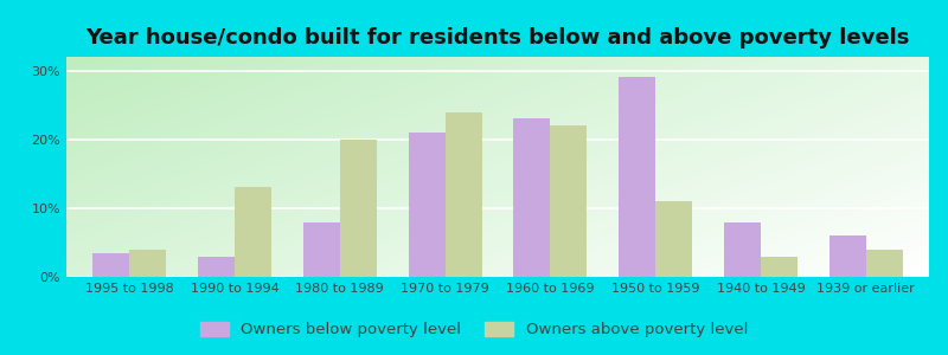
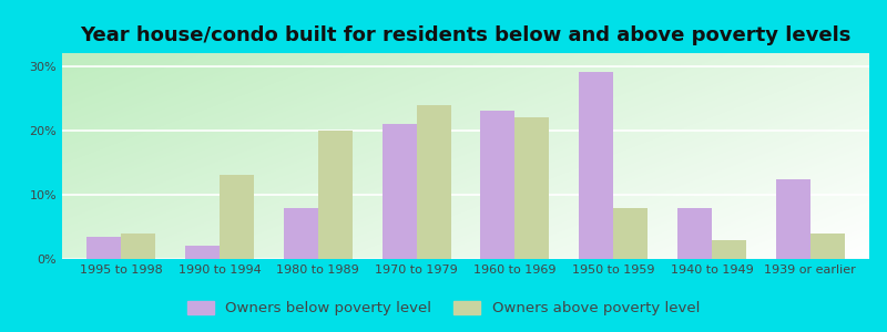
Owners below poverty level/1990 to 1994: 3.0% -> 2.0%
Owners above poverty level/1950 to 1959: 11% -> 8%
Owners below poverty level/1939 or earlier: 6.0% -> 12.4%
